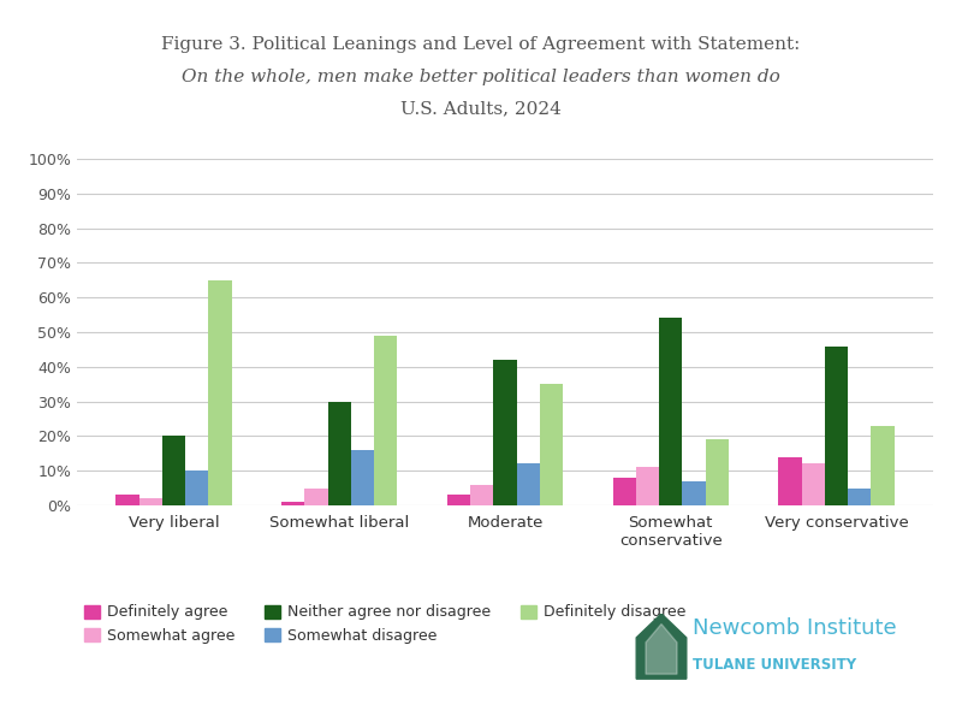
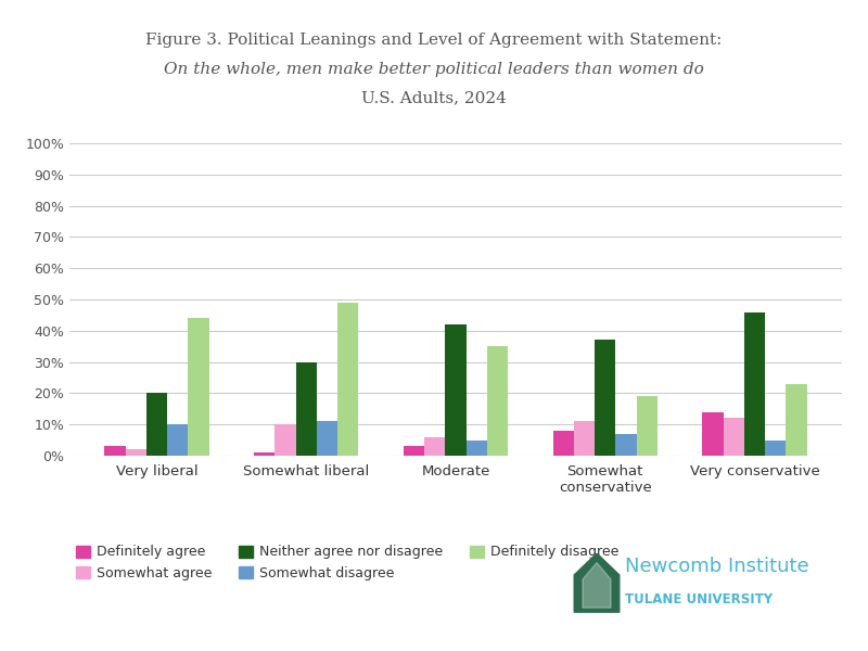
Definitely disagree/Very liberal: 65% -> 44%
Somewhat agree/Somewhat liberal: 5% -> 10%
Somewhat disagree/Somewhat liberal: 16% -> 11%
Somewhat disagree/Moderate: 12% -> 5%
Neither agree nor disagree/Somewhat conservative: 54% -> 37%
